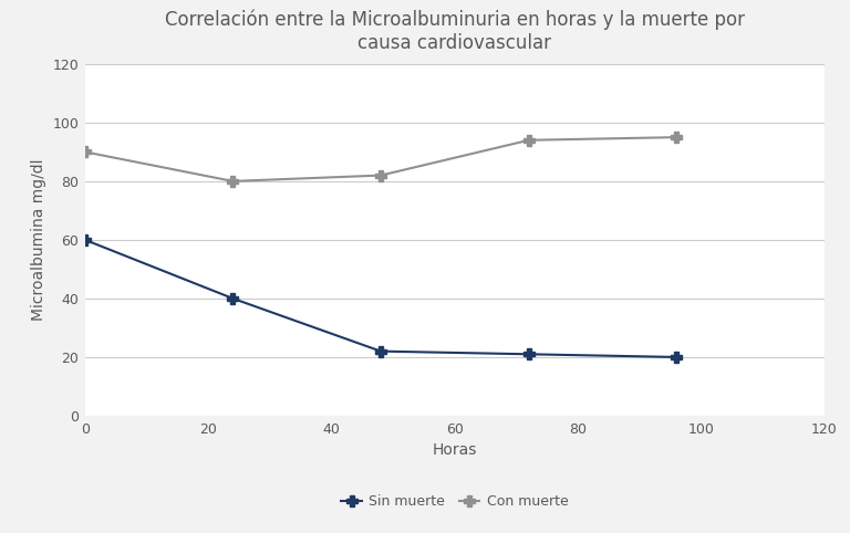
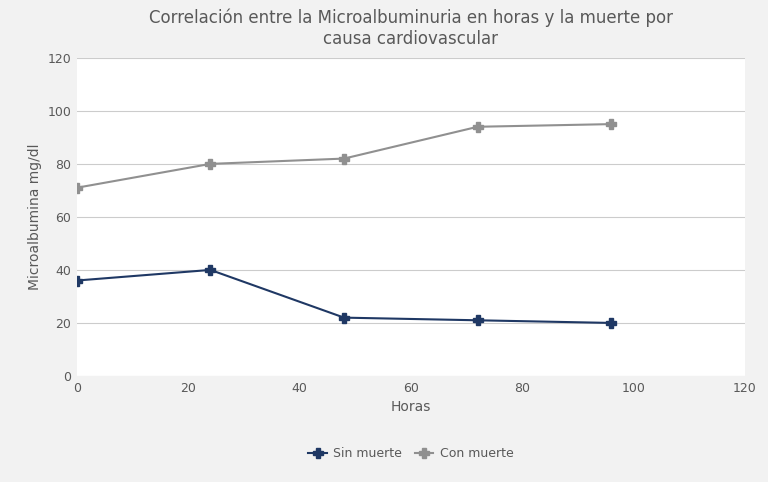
Sin muerte/0: 60 -> 36
Con muerte/0: 90 -> 71
